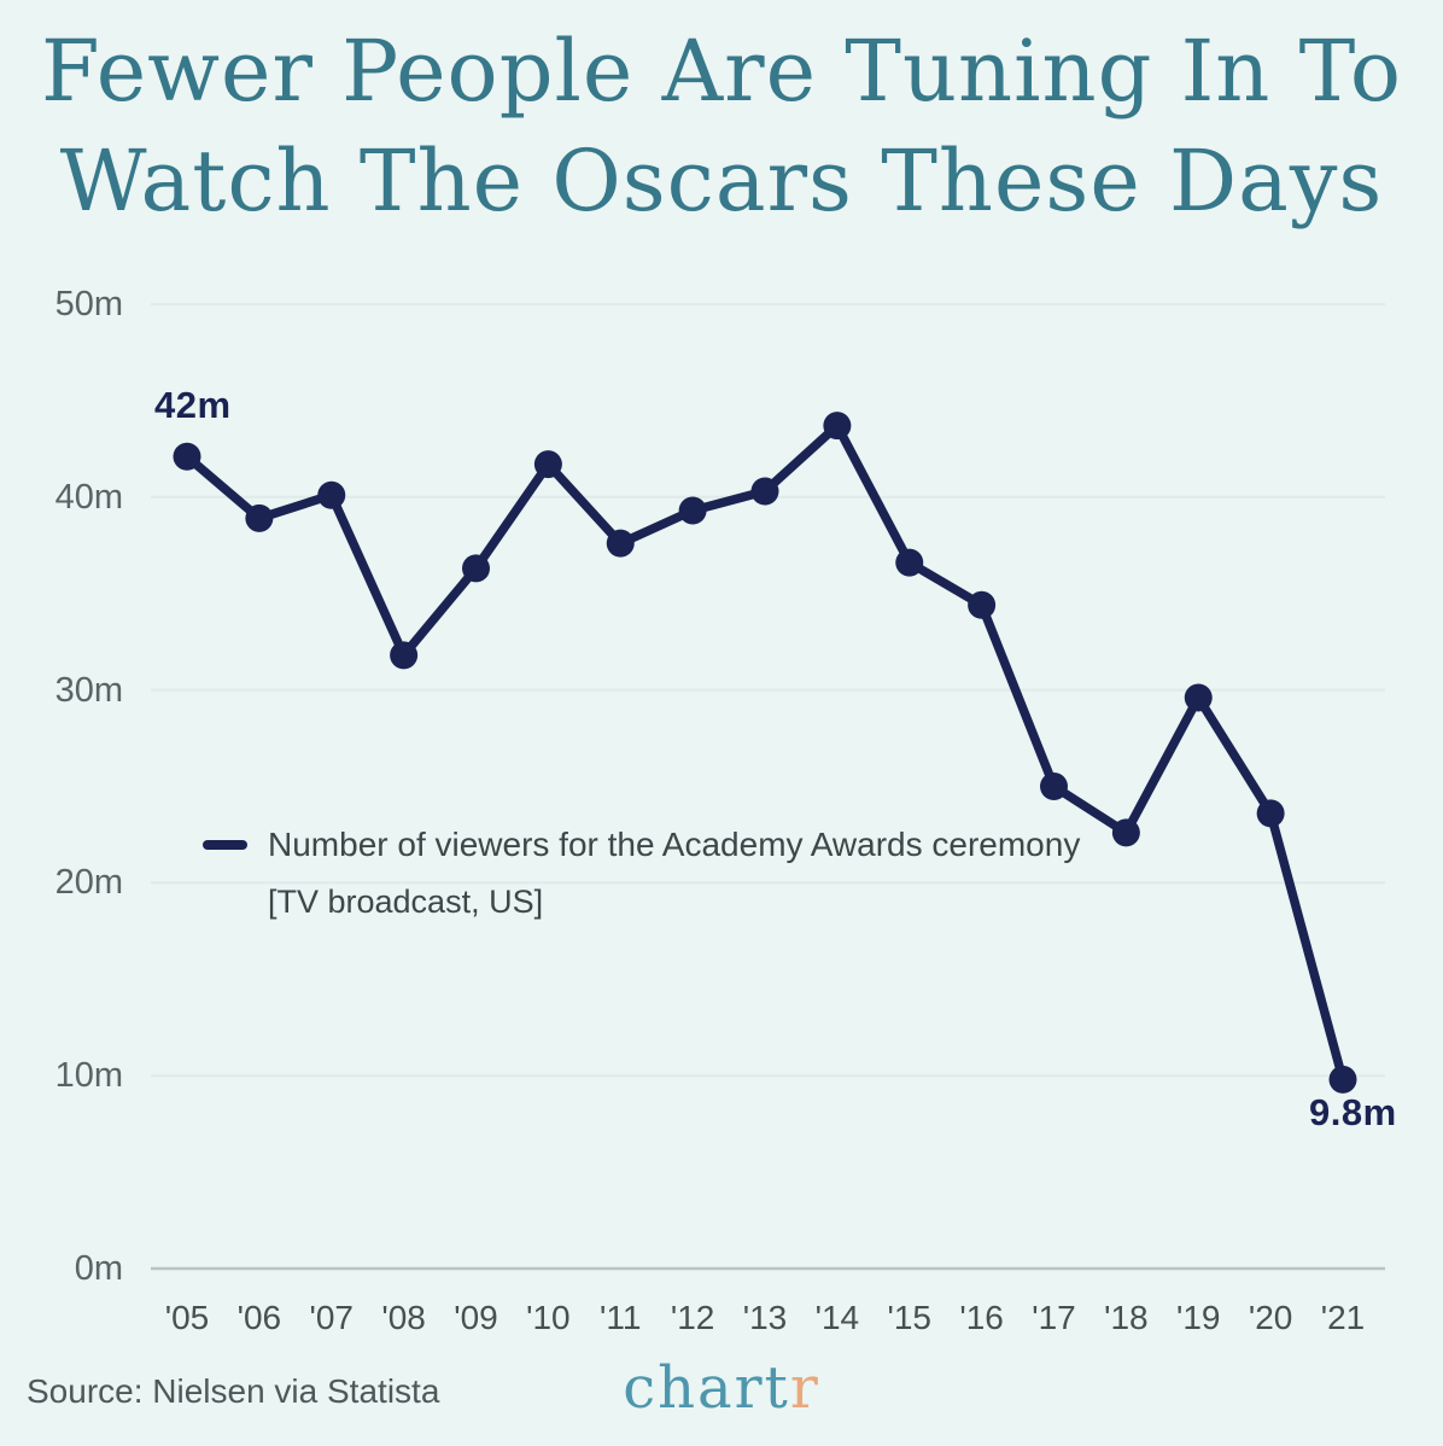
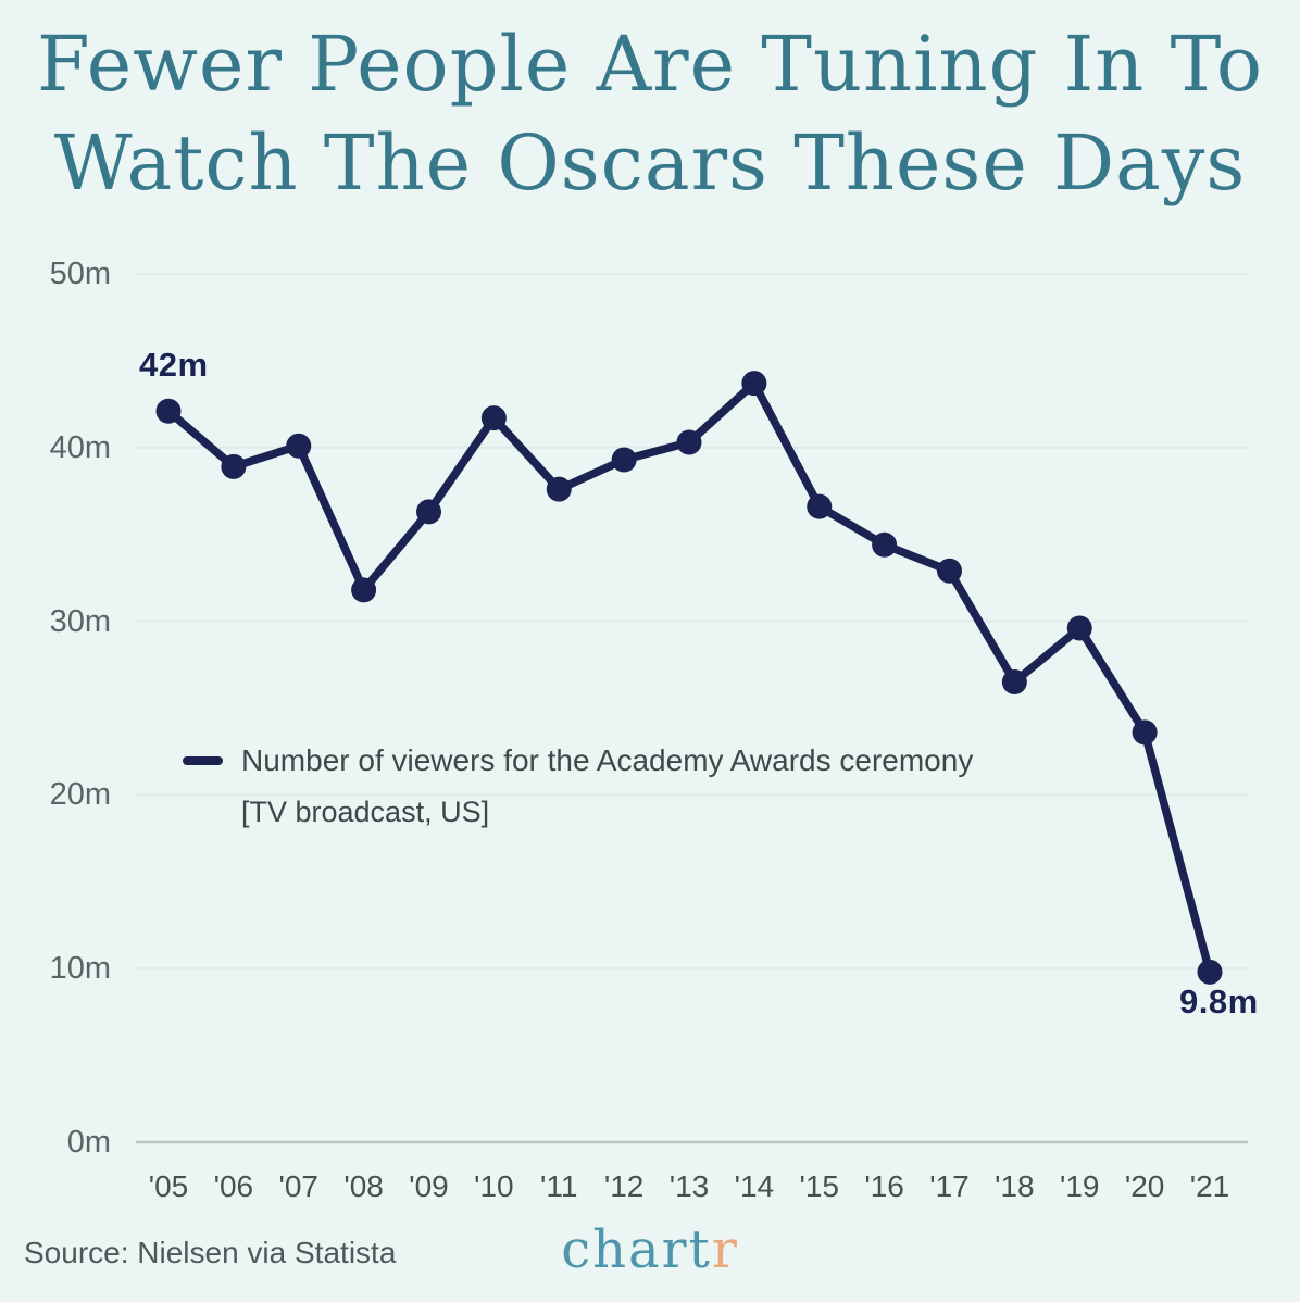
'17: 25.0m -> 32.9m
'18: 22.6m -> 26.5m
